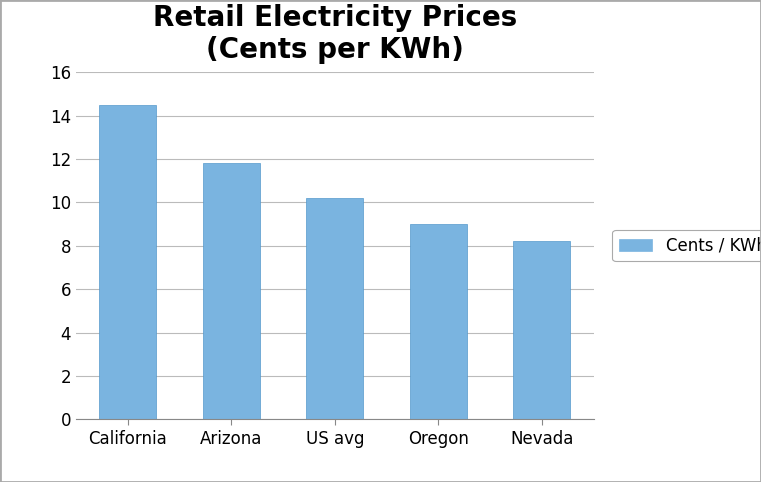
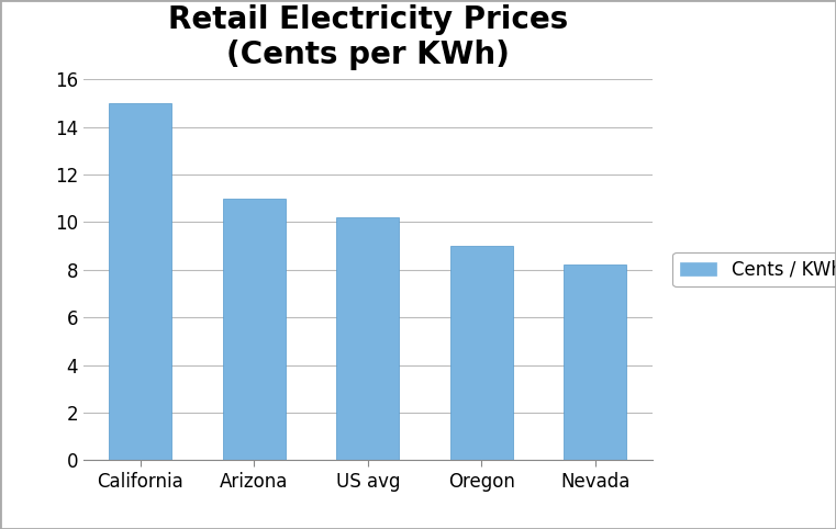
California: 14.5 -> 15.0
Arizona: 11.8 -> 11.0
